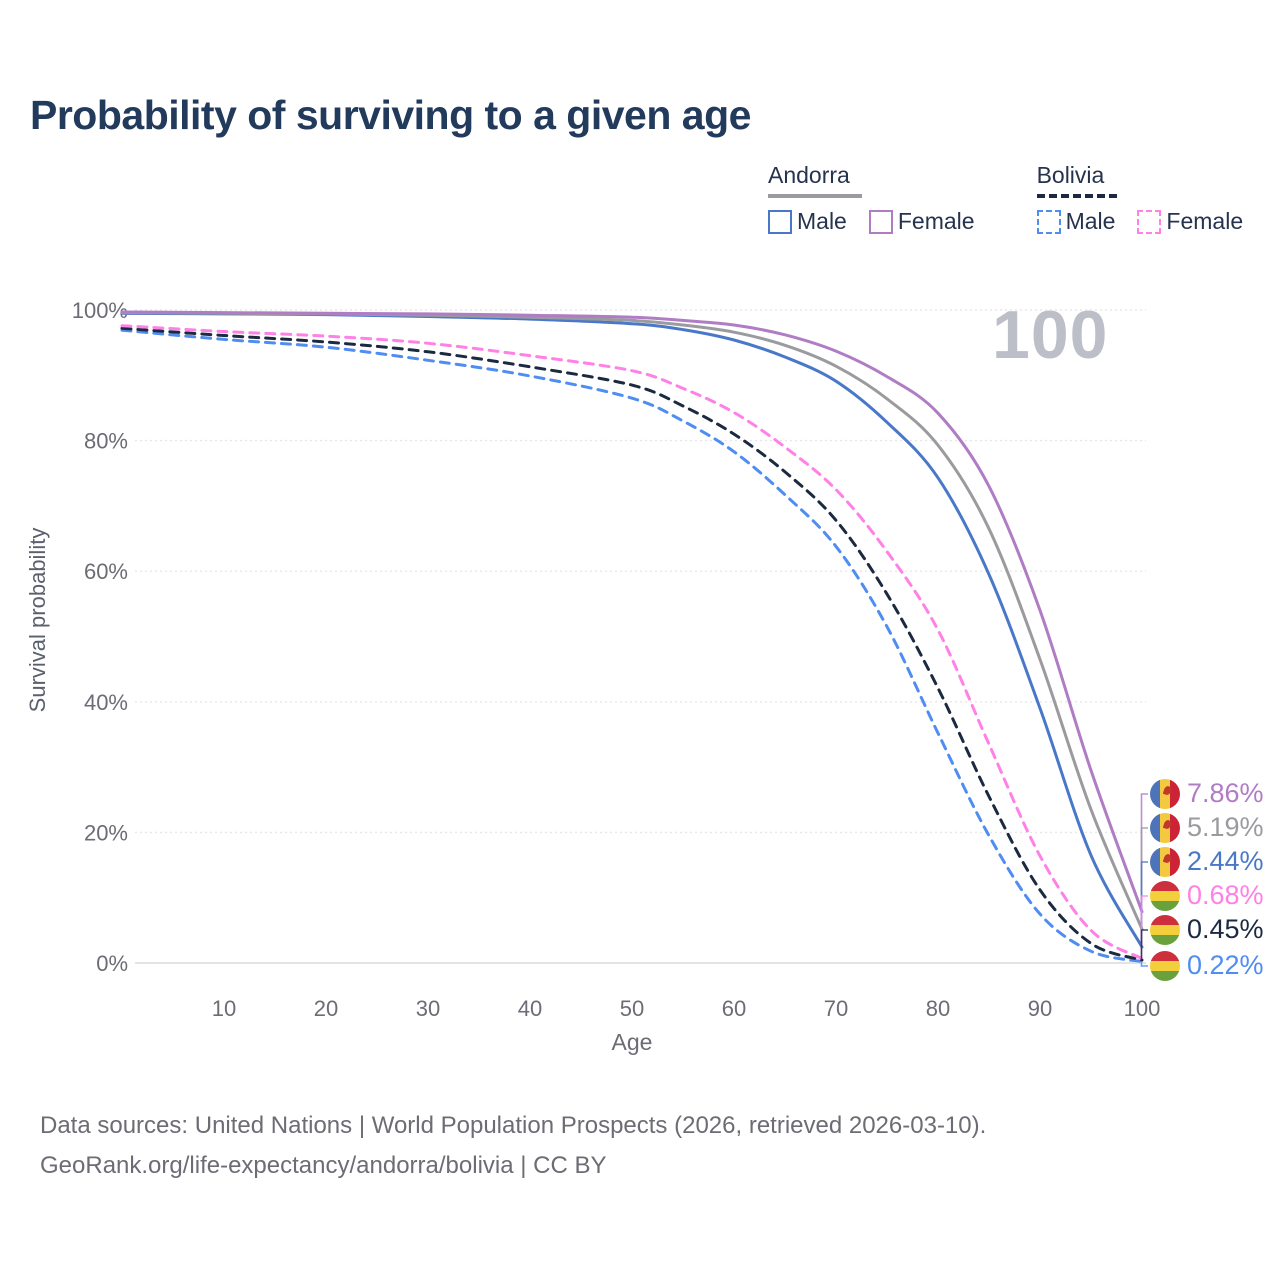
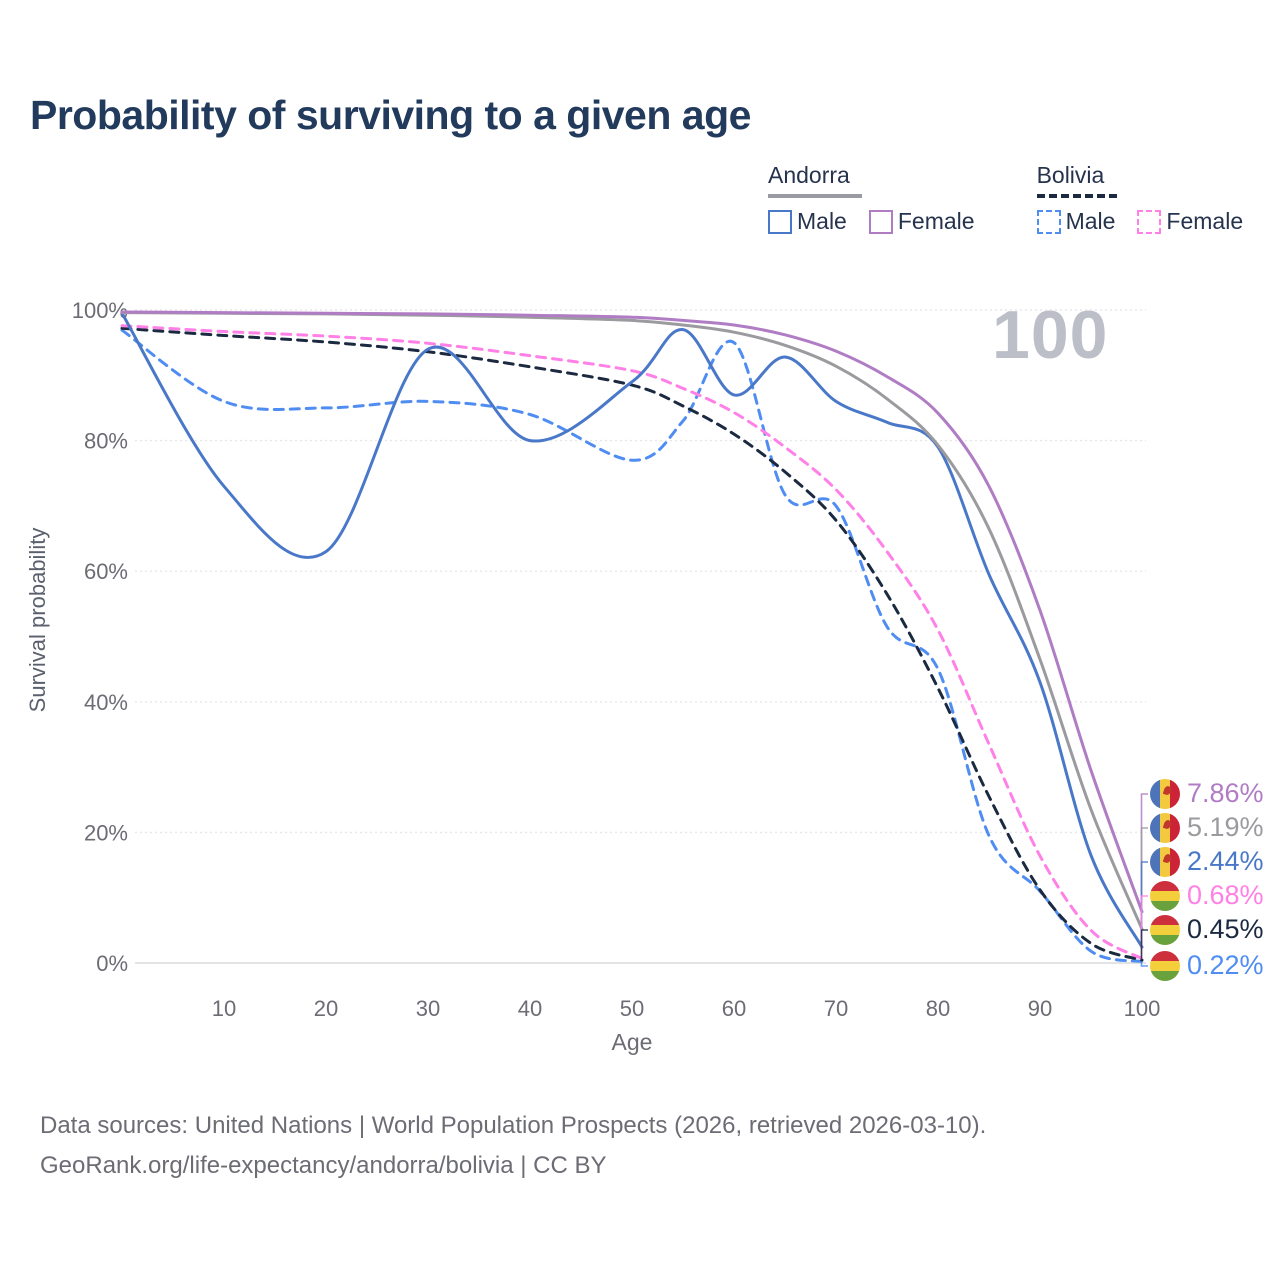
Andorra Male/10: 99% -> 73%
Bolivia Male/10: 96% -> 86%
Andorra Male/20: 99% -> 63%
Bolivia Male/20: 94% -> 85%
Andorra Male/30: 99% -> 94%
Bolivia Male/30: 92% -> 86%
Andorra Male/40: 99% -> 80%
Bolivia Male/40: 90% -> 84%
Andorra Male/50: 98% -> 89%
Bolivia Male/50: 86% -> 77%
Andorra Male/60: 95% -> 87%
Bolivia Male/60: 78% -> 95%
Andorra Male/70: 89% -> 86%
Bolivia Male/70: 64% -> 70%
Andorra Male/80: 74% -> 79%
Bolivia Male/80: 35% -> 45%
Andorra Male/90: 39% -> 43%
Bolivia Male/90: 8% -> 11%
